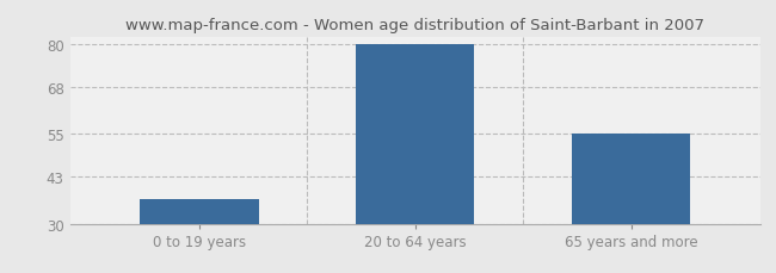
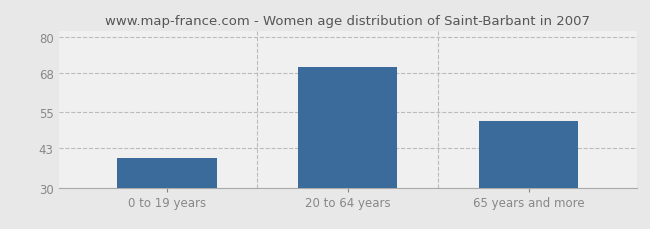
0 to 19 years: 37 -> 40
20 to 64 years: 80 -> 70
65 years and more: 55 -> 52
